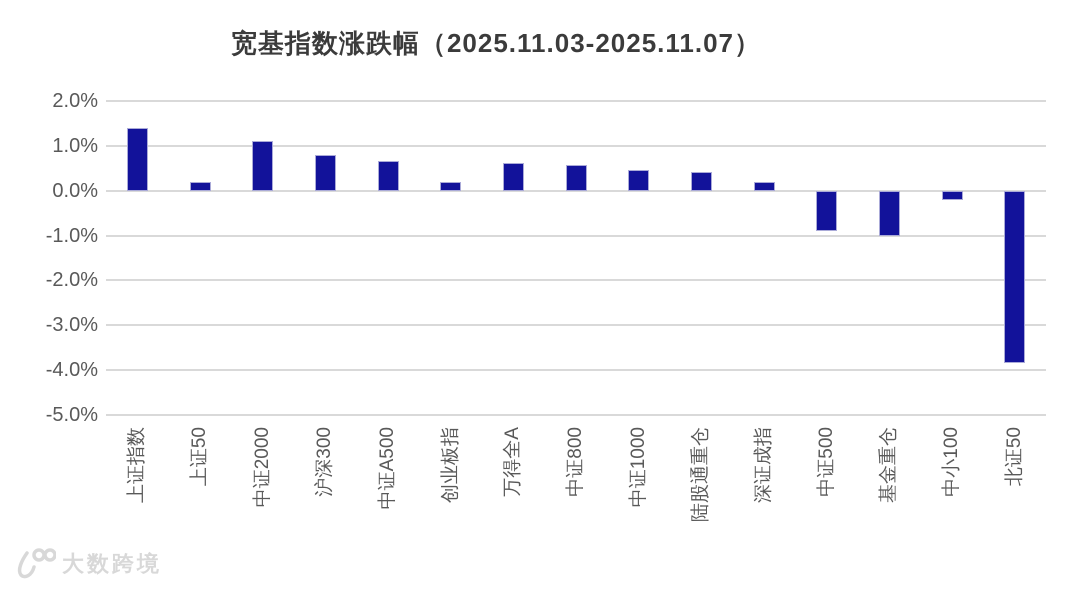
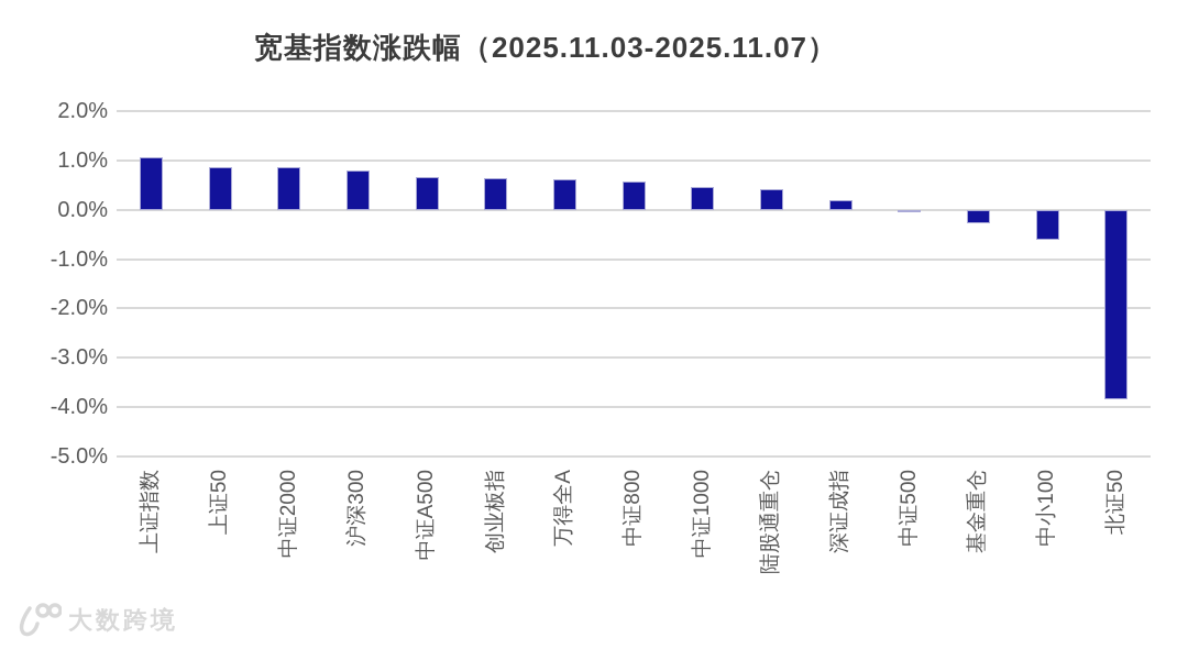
上证指数: 1.4% -> 1.1%
上证50: 0.2% -> 0.9%
中证2000: 1.1% -> 0.9%
创业板指: 0.2% -> 0.6%
中证500: -0.9% -> -0.1%
基金重仓: -1.0% -> -0.3%
中小100: -0.2% -> -0.6%
